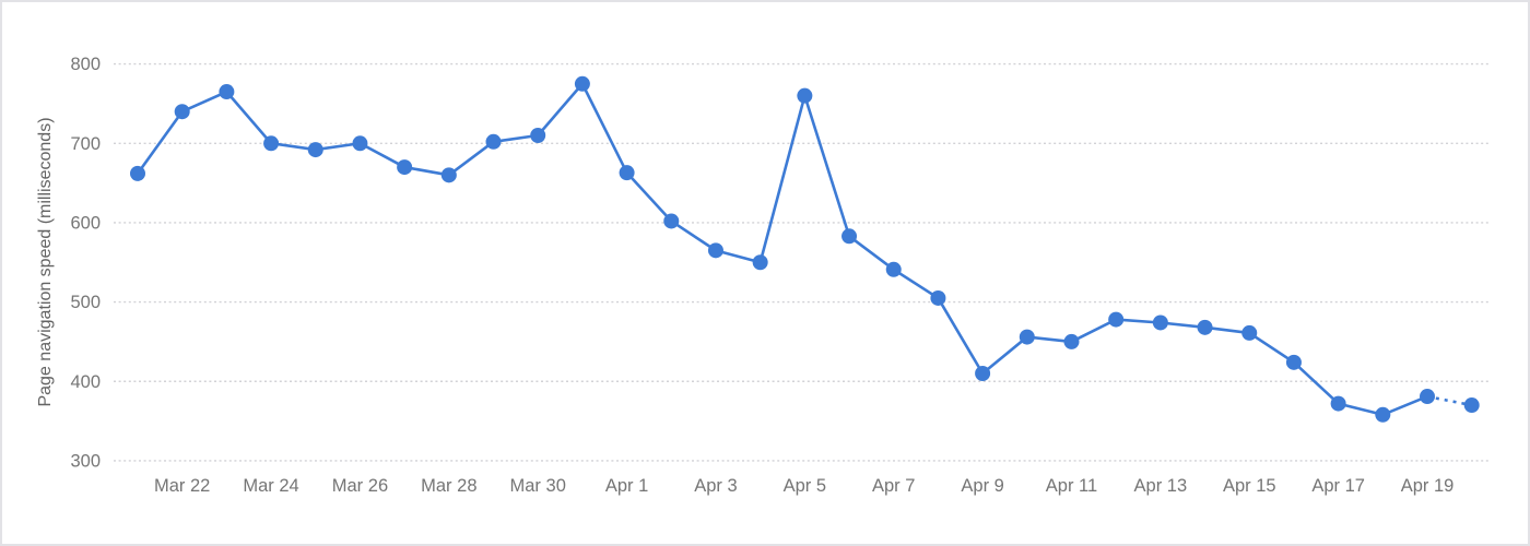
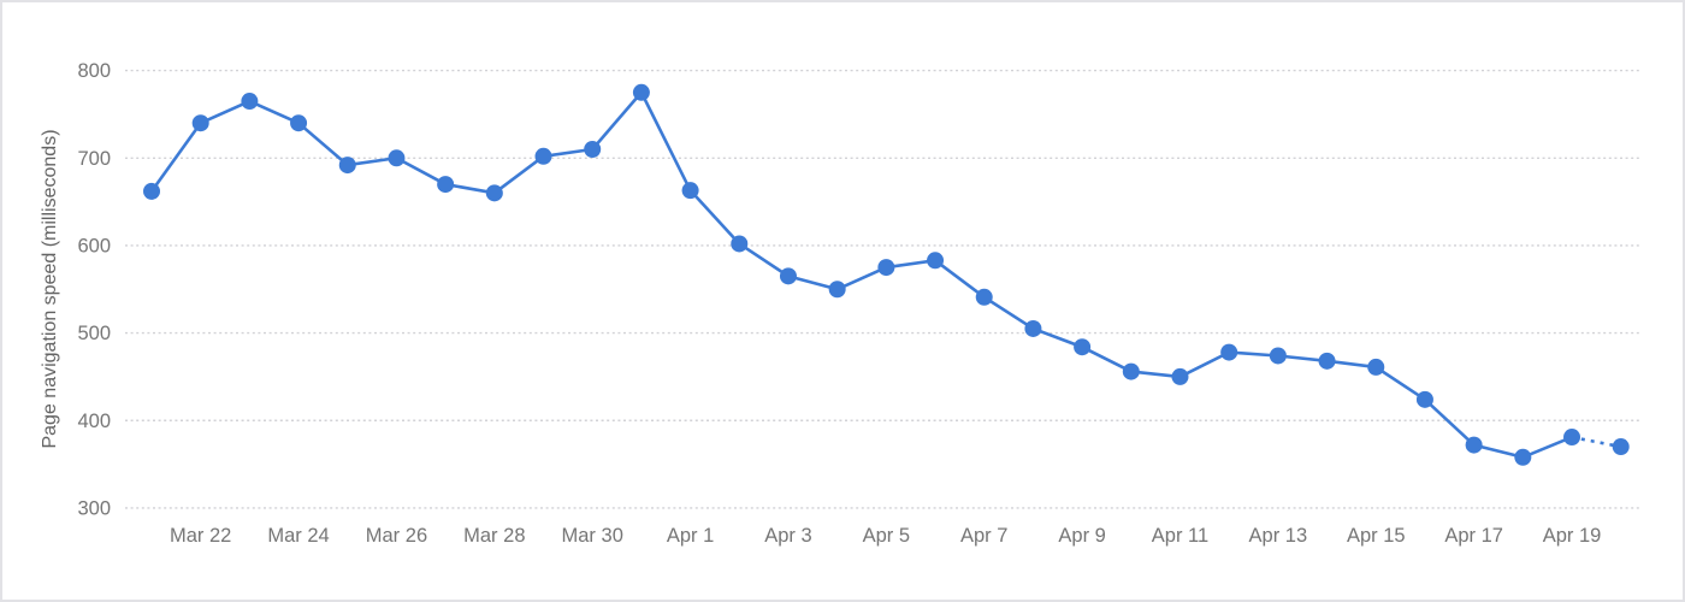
Mar 24: 700 -> 740
Apr 5: 760 -> 580
Apr 9: 410 -> 480
